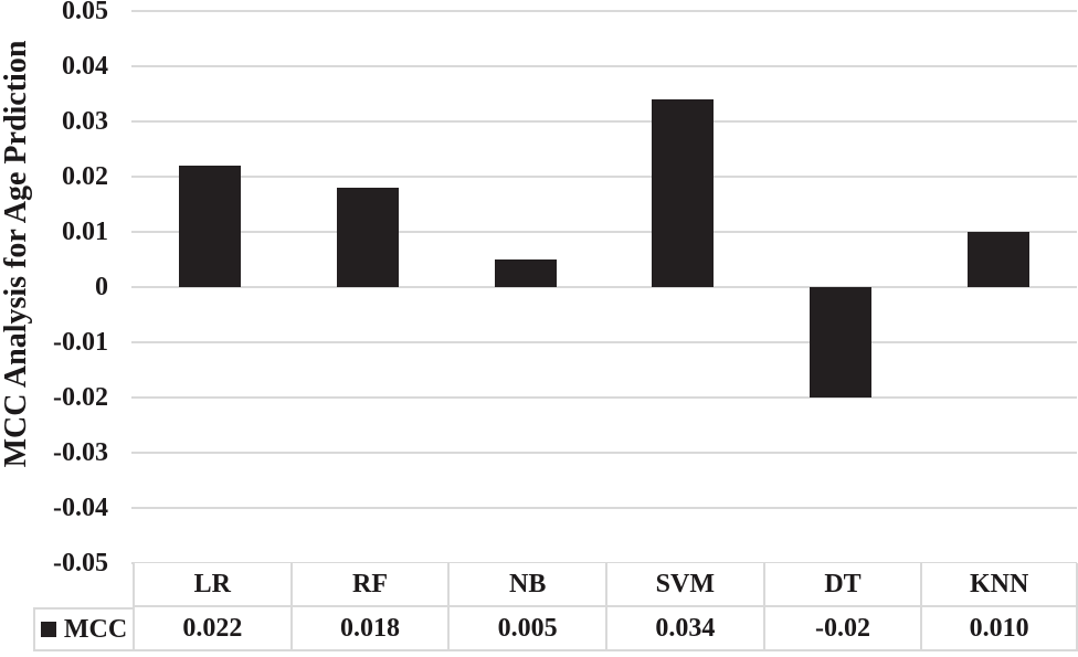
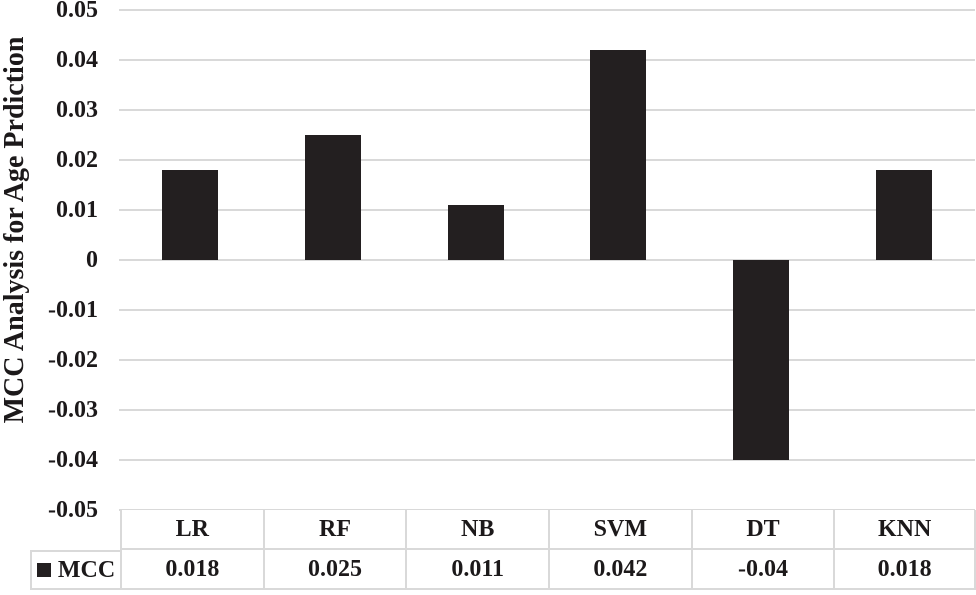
LR: 0.022 -> 0.018
RF: 0.018 -> 0.025
NB: 0.005 -> 0.011
SVM: 0.034 -> 0.042
DT: -0.02 -> -0.04
KNN: 0.010 -> 0.018
